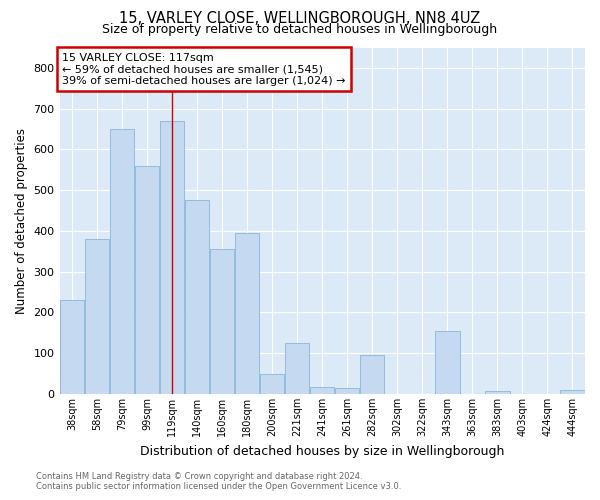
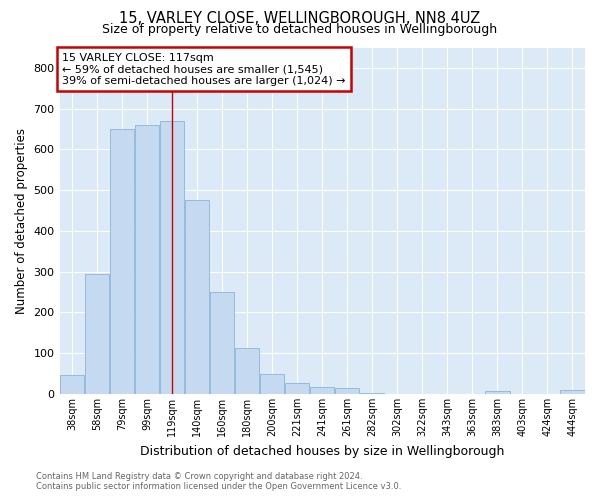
38sqm: 230 -> 47
58sqm: 380 -> 295
99sqm: 560 -> 659
160sqm: 355 -> 251
180sqm: 395 -> 113
221sqm: 125 -> 28
282sqm: 95 -> 2
343sqm: 155 -> 1
